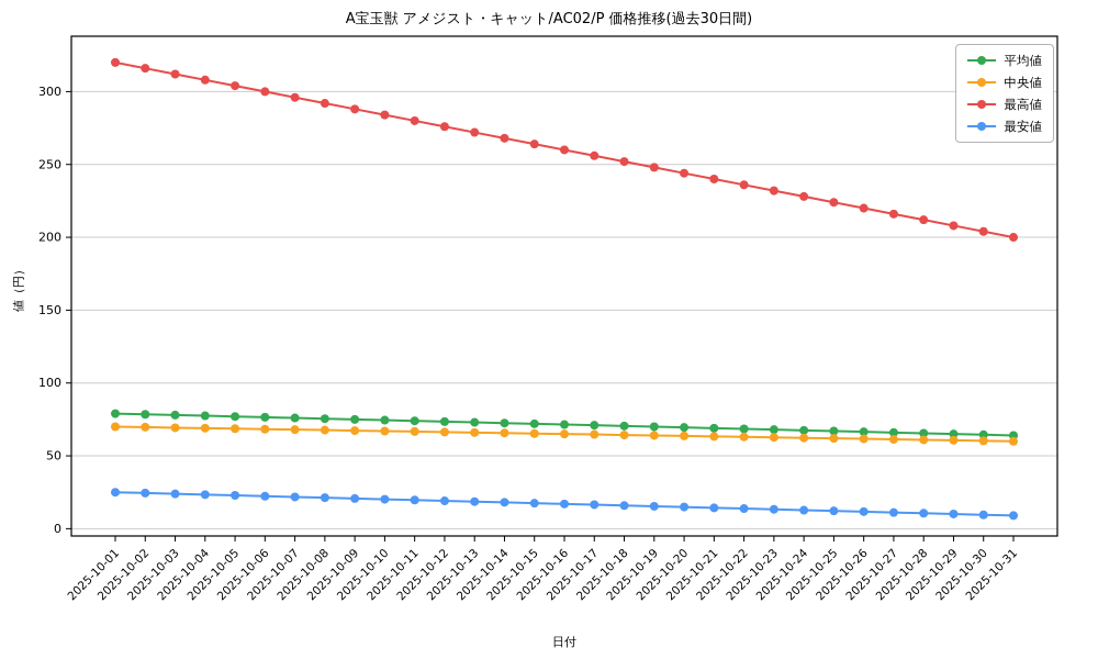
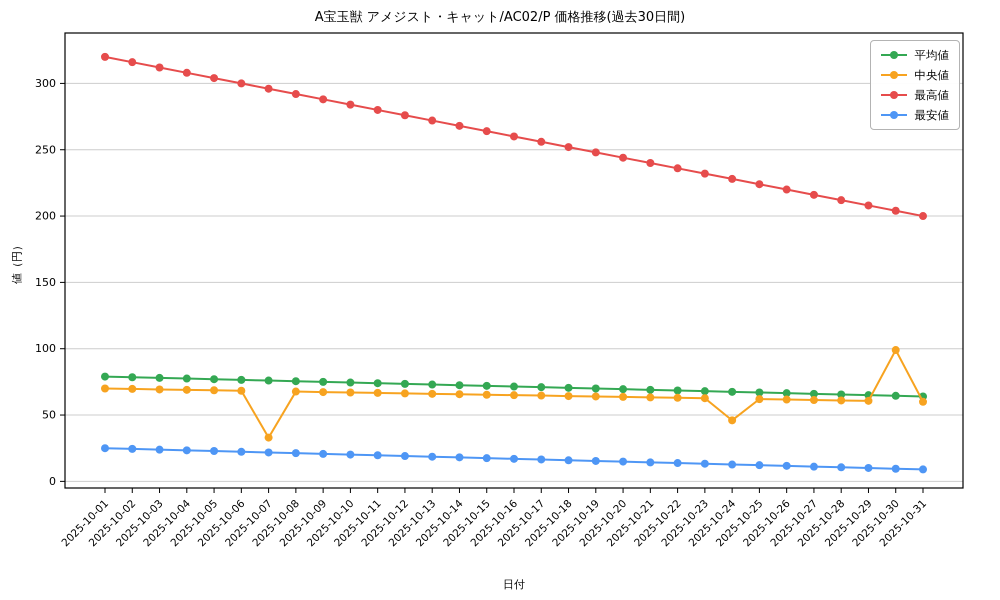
中央値/2025-10-07: 68 -> 33
中央値/2025-10-24: 62 -> 46
中央値/2025-10-30: 60 -> 99
